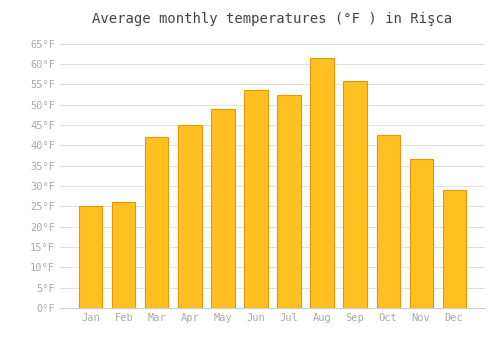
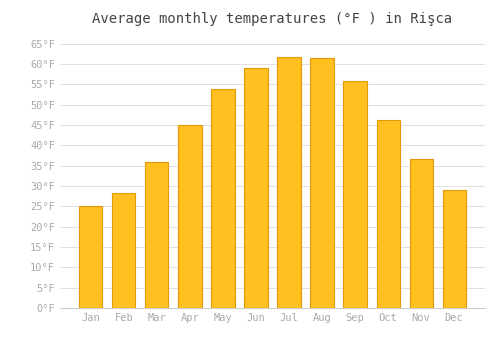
Feb: 26.0°F -> 28.4°F
Mar: 42.0°F -> 35.8°F
May: 49.0°F -> 53.8°F
Jun: 53.5°F -> 59.0°F
Jul: 52.5°F -> 61.7°F
Oct: 42.5°F -> 46.2°F
